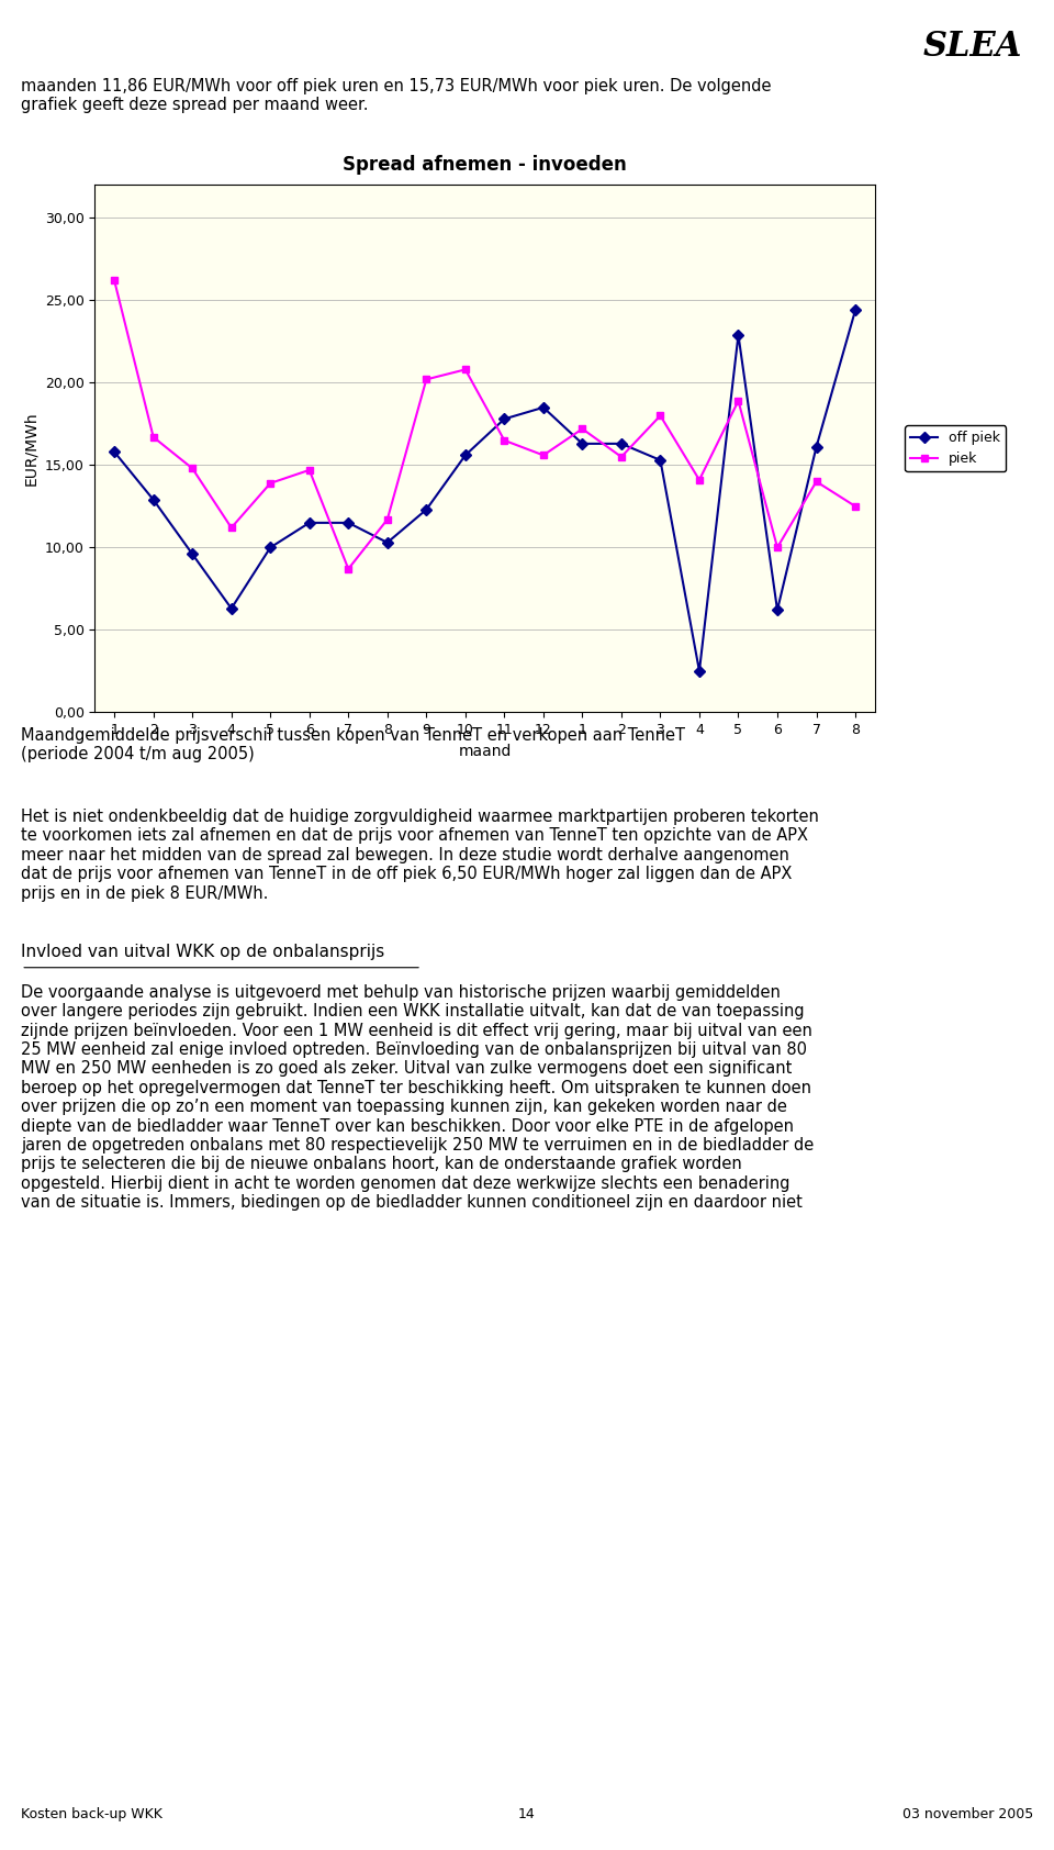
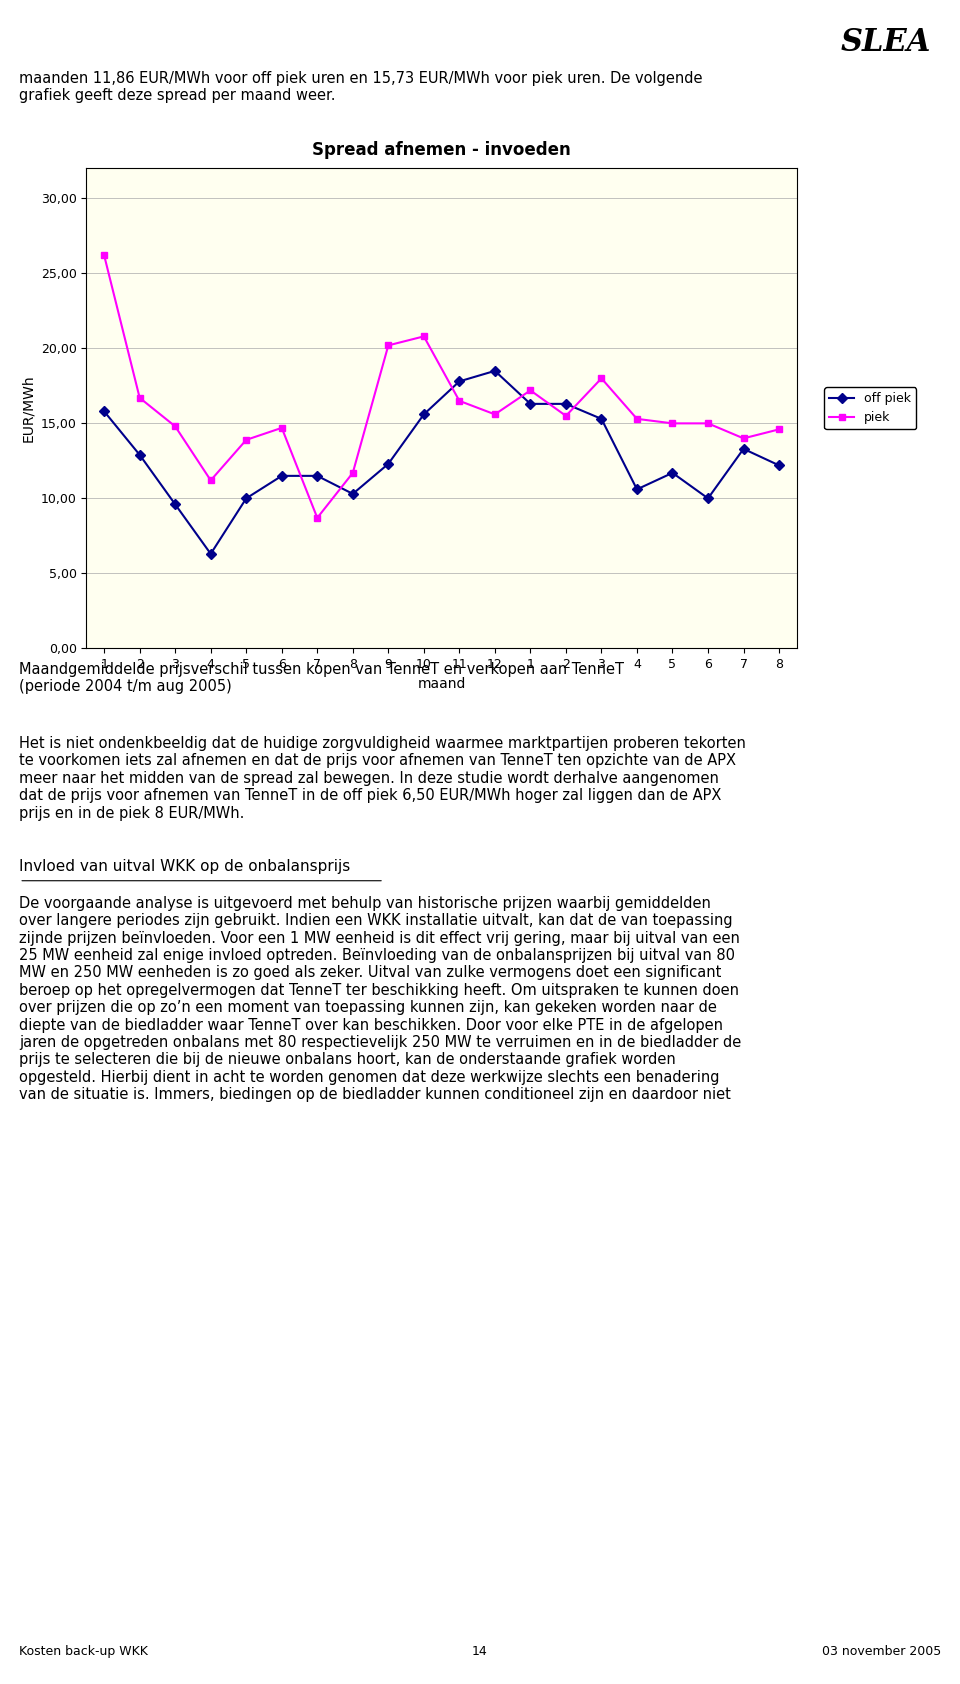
off piek/4: 2,5 -> 10,6
piek/4: 14,1 -> 15,3
off piek/5: 22,9 -> 11,7
piek/5: 18,9 -> 15,0
off piek/6: 6,2 -> 10,0
piek/6: 10,0 -> 15,0
off piek/7: 16,1 -> 13,3
off piek/8: 24,4 -> 12,2
piek/8: 12,5 -> 14,6
